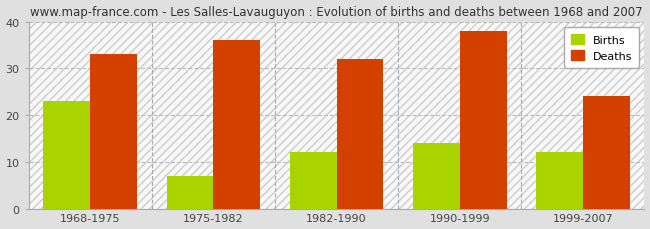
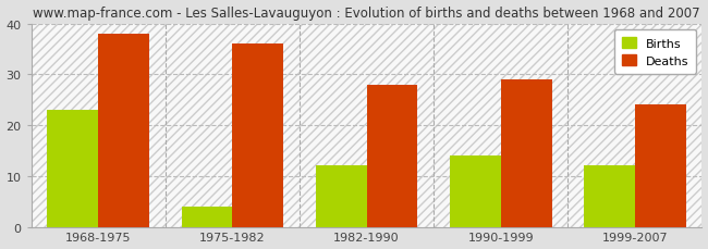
Deaths/1968-1975: 33 -> 38
Births/1975-1982: 7 -> 4
Deaths/1982-1990: 32 -> 28
Deaths/1990-1999: 38 -> 29
